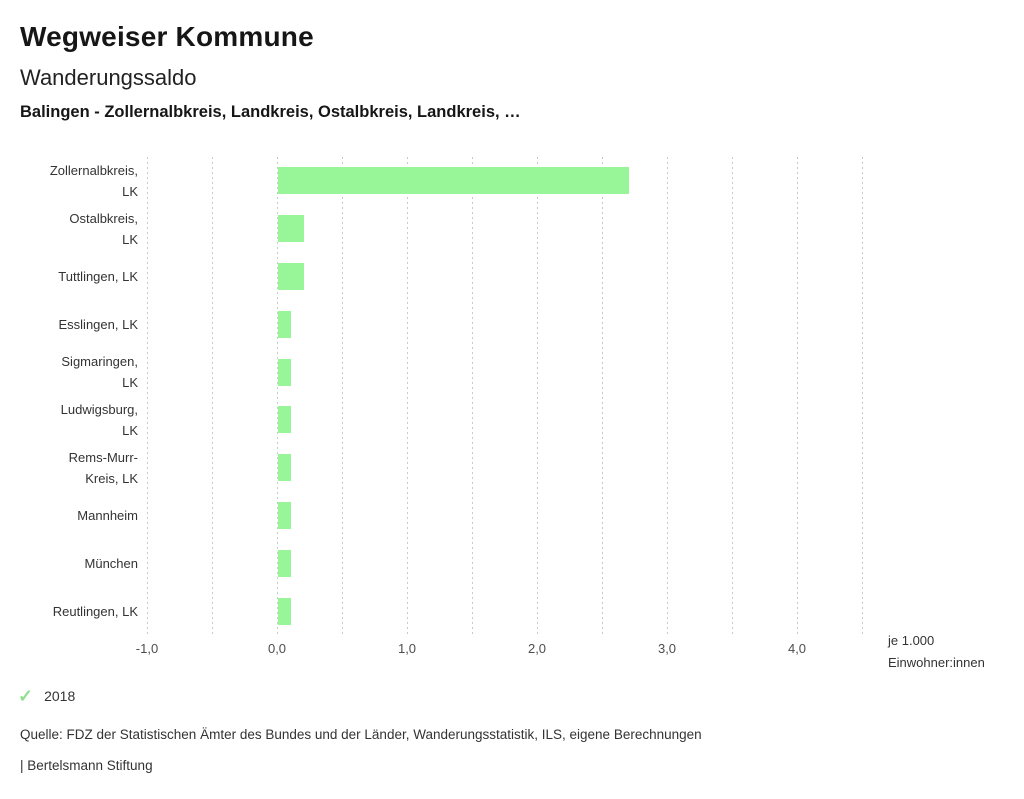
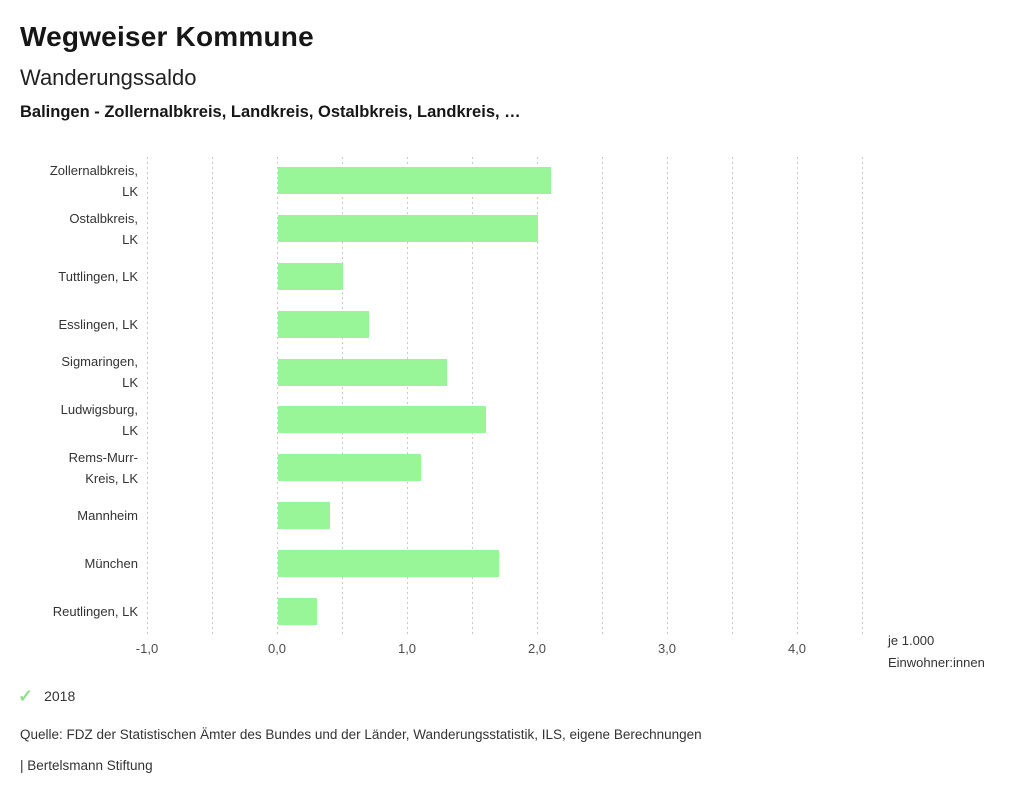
Zollernalbkreis, LK: 2,7 -> 2,1
Ostalbkreis, LK: 0,2 -> 2,0
Tuttlingen, LK: 0,2 -> 0,5
Esslingen, LK: 0,1 -> 0,7
Sigmaringen, LK: 0,1 -> 1,3
Ludwigsburg, LK: 0,1 -> 1,6
Rems-Murr-Kreis, LK: 0,1 -> 1,1
Mannheim: 0,1 -> 0,4
München: 0,1 -> 1,7
Reutlingen, LK: 0,1 -> 0,3
